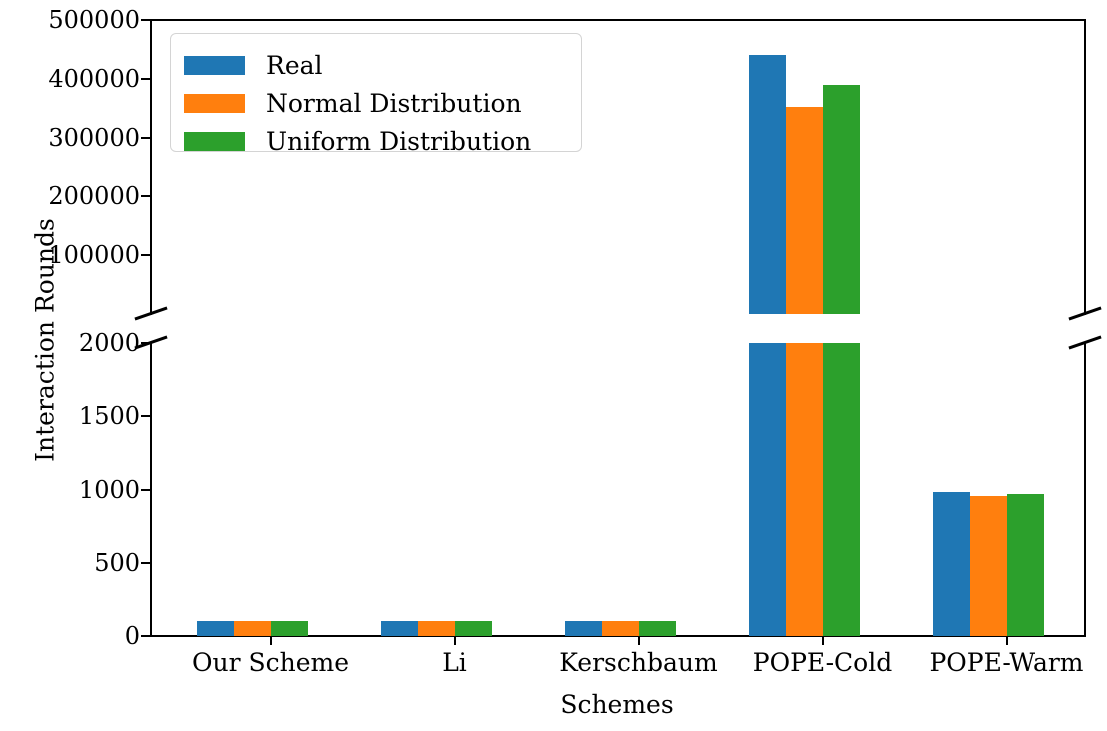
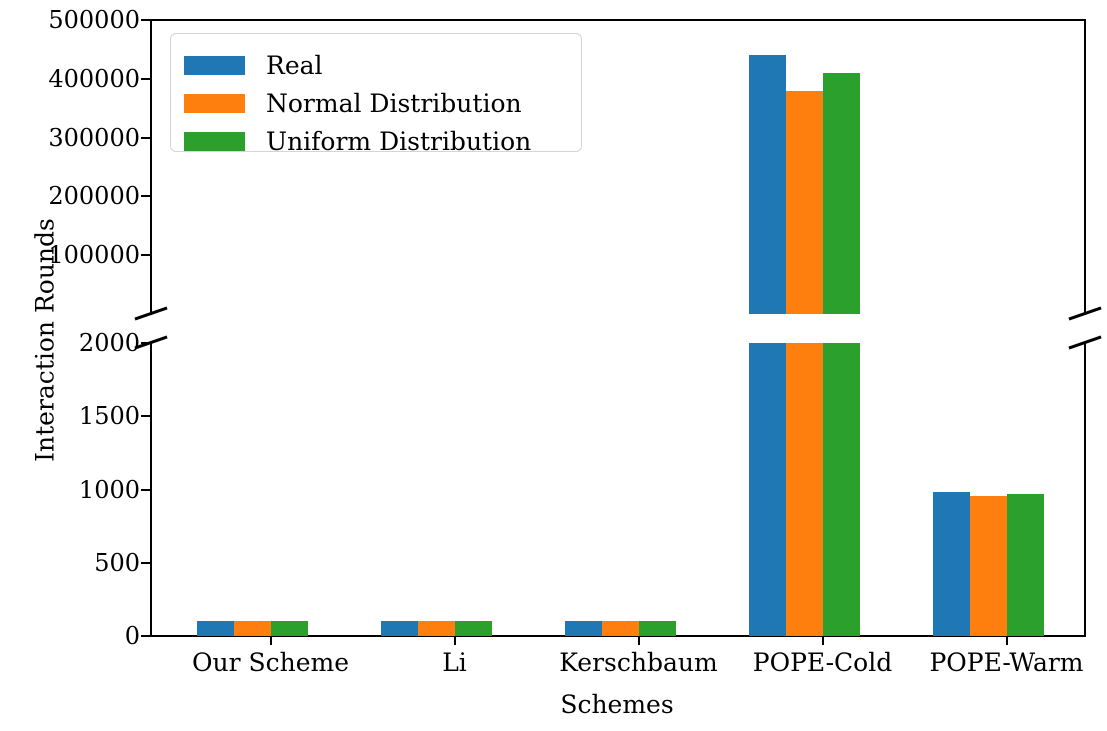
Normal Distribution/POPE-Cold: 350000 -> 380000
Uniform Distribution/POPE-Cold: 390000 -> 410000
